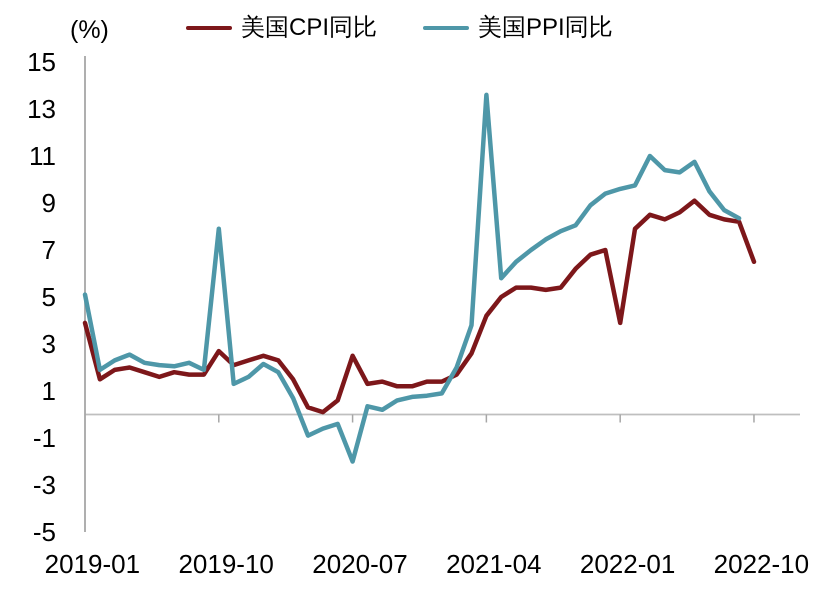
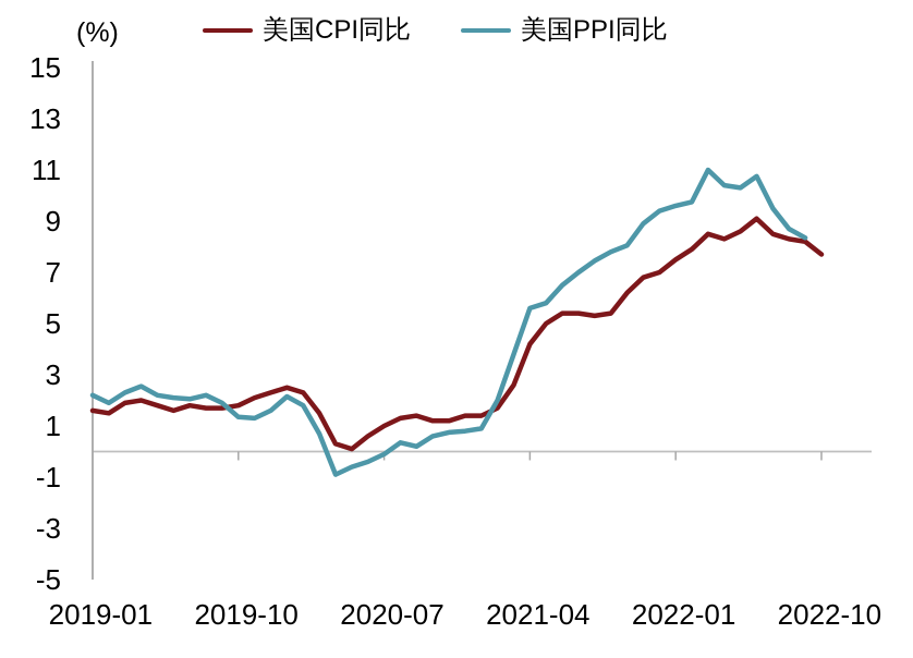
美国CPI同比/2019-01: 3.9 -> 1.6
美国PPI同比/2019-01: 5.1 -> 2.2
美国CPI同比/2019-10: 2.7 -> 1.8
美国PPI同比/2019-10: 7.9 -> 1.4
美国CPI同比/2020-07: 2.5 -> 1.0
美国PPI同比/2020-07: -2.0 -> -0.1
美国PPI同比/2021-04: 13.6 -> 5.6
美国CPI同比/2022-01: 3.9 -> 7.5
美国CPI同比/2022-10: 6.5 -> 7.7
